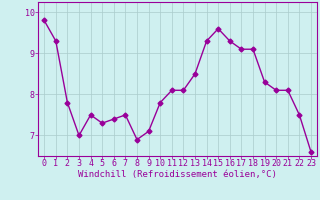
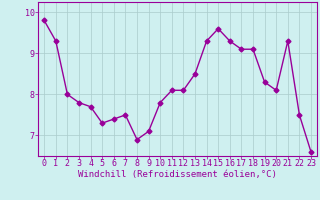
2: 7.8 -> 8.0
3: 7.0 -> 7.8
4: 7.5 -> 7.7
21: 8.1 -> 9.3
